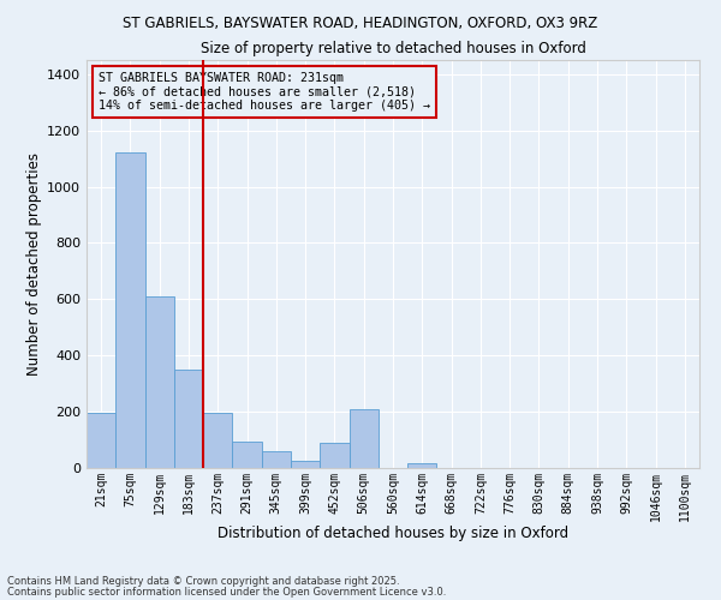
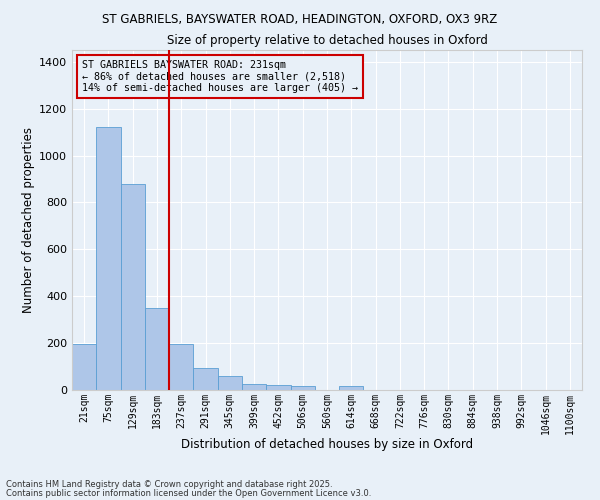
129sqm: 610 -> 880
452sqm: 90 -> 22
506sqm: 210 -> 15
